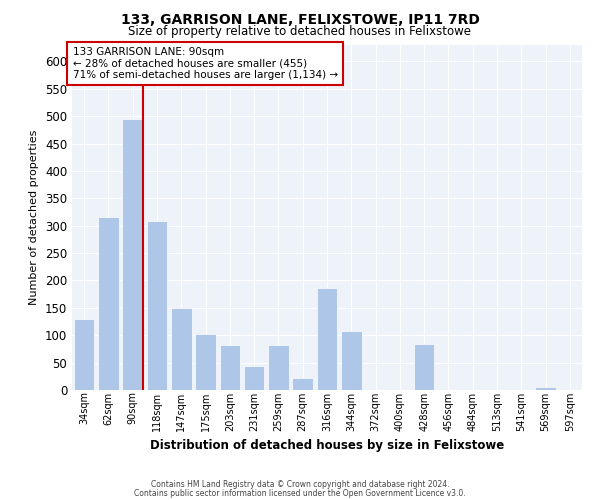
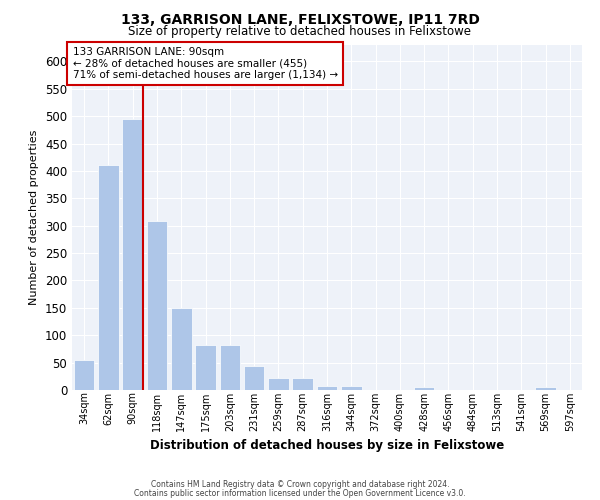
34sqm: 130 -> 55
62sqm: 316 -> 410
175sqm: 102 -> 82
259sqm: 82 -> 22
316sqm: 186 -> 8
344sqm: 108 -> 8
428sqm: 84 -> 5
